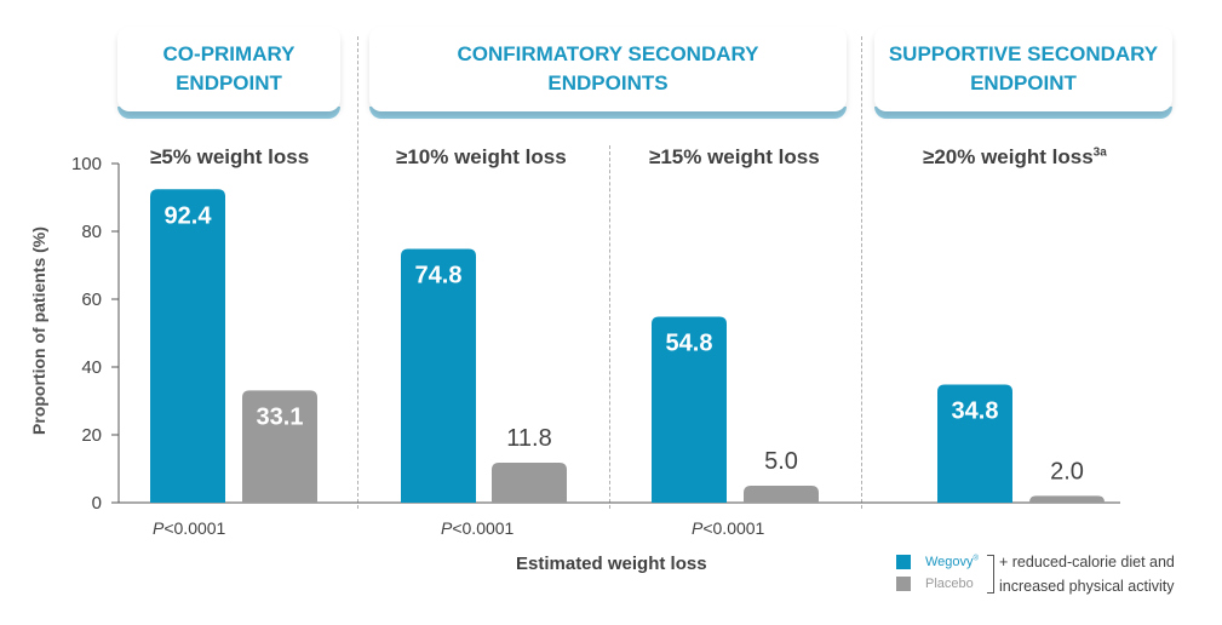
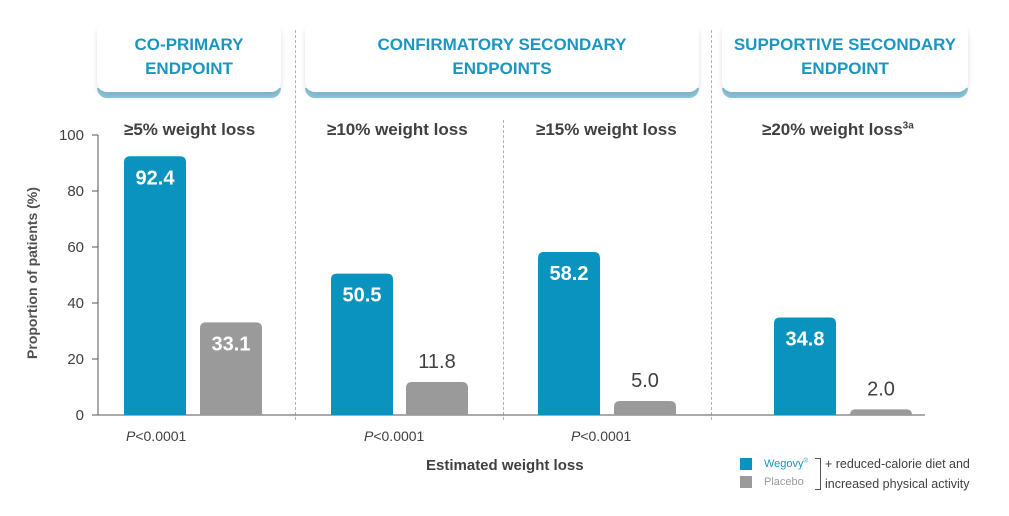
Wegovy/≥10% weight loss: 74.8 -> 50.5
Wegovy/≥15% weight loss: 54.8 -> 58.2
